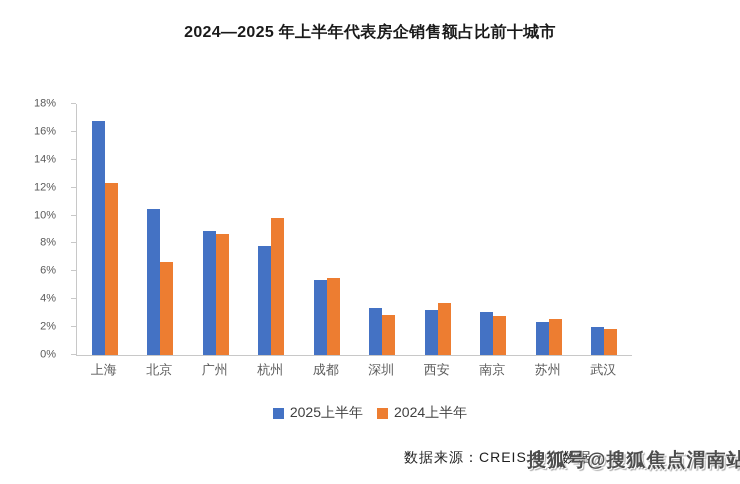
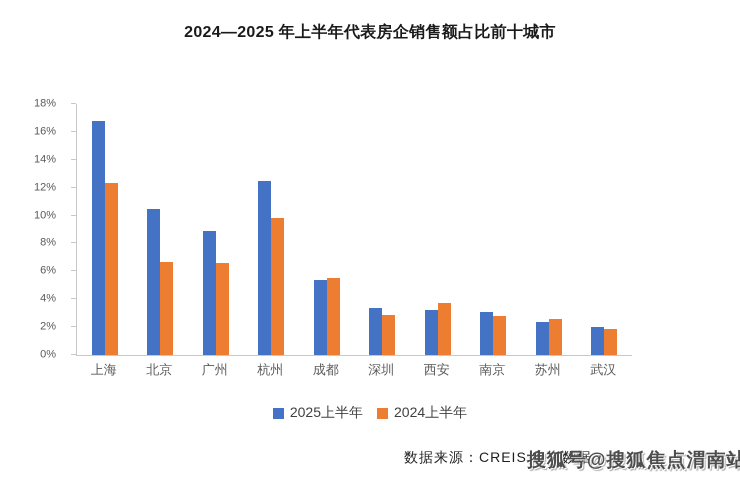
2024上半年/广州: 8.7% -> 6.6%
2025上半年/杭州: 7.8% -> 12.5%
